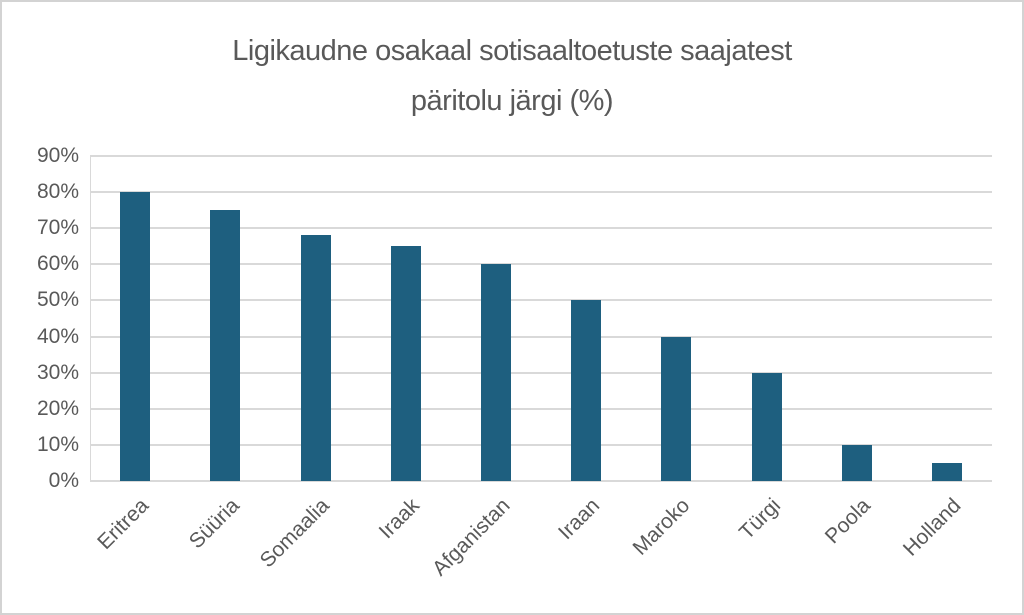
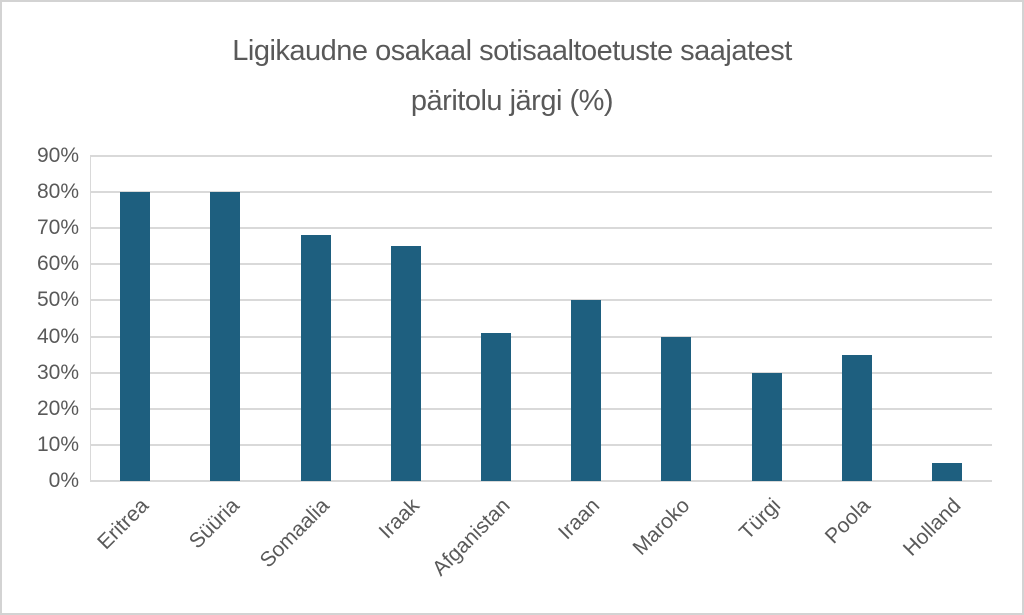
Süüria: 75% -> 80%
Afganistan: 60% -> 41%
Poola: 10% -> 35%
